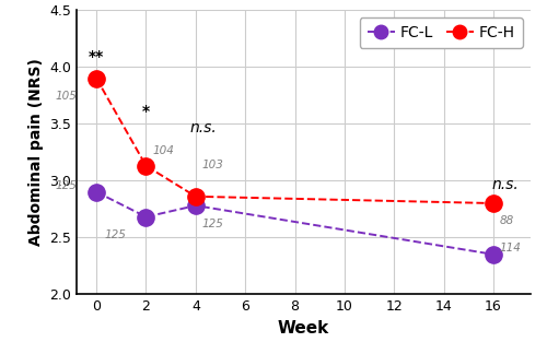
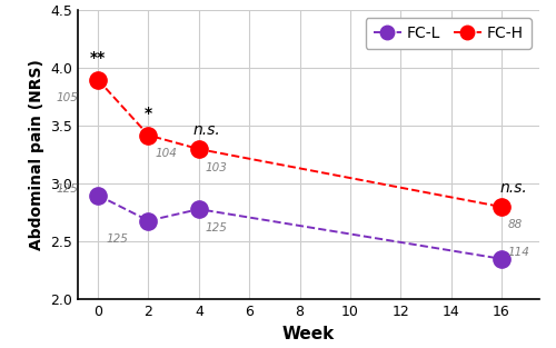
FC-H/2: 3.13 -> 3.42
FC-H/4: 2.86 -> 3.30
